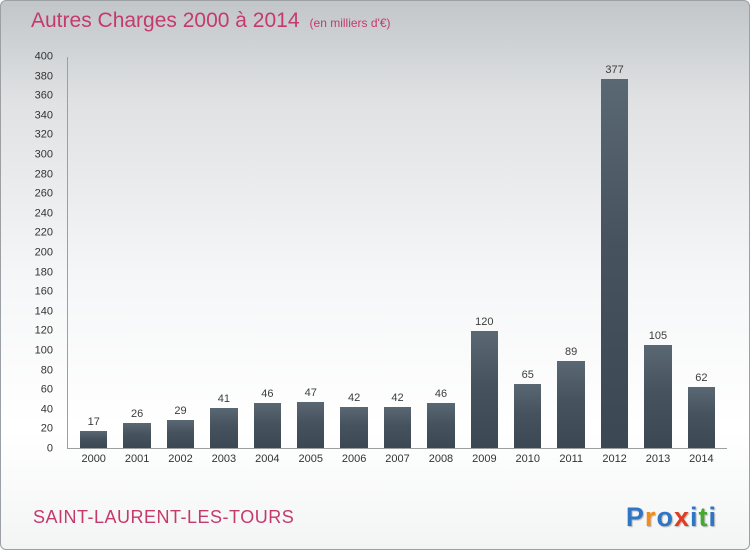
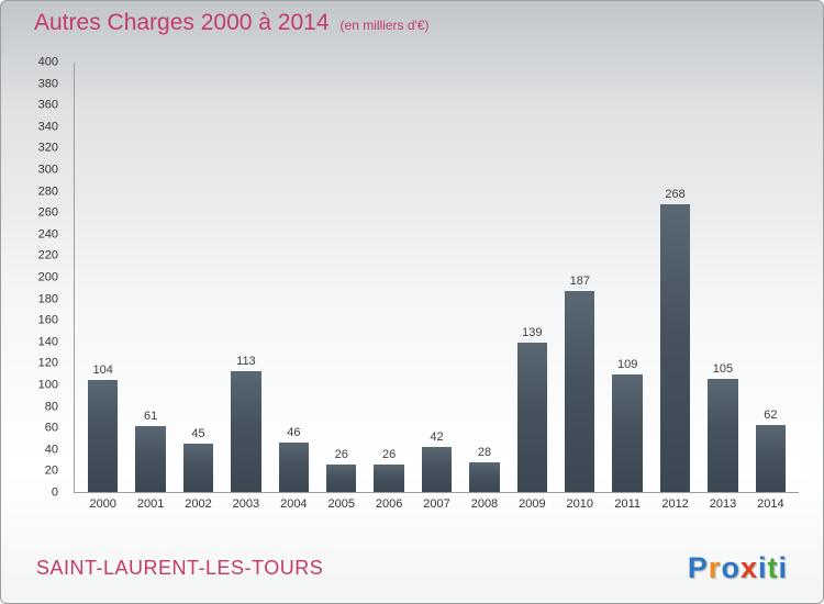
2000: 17 -> 104
2001: 26 -> 61
2002: 29 -> 45
2003: 41 -> 113
2005: 47 -> 26
2006: 42 -> 26
2008: 46 -> 28
2009: 120 -> 139
2010: 65 -> 187
2011: 89 -> 109
2012: 377 -> 268
